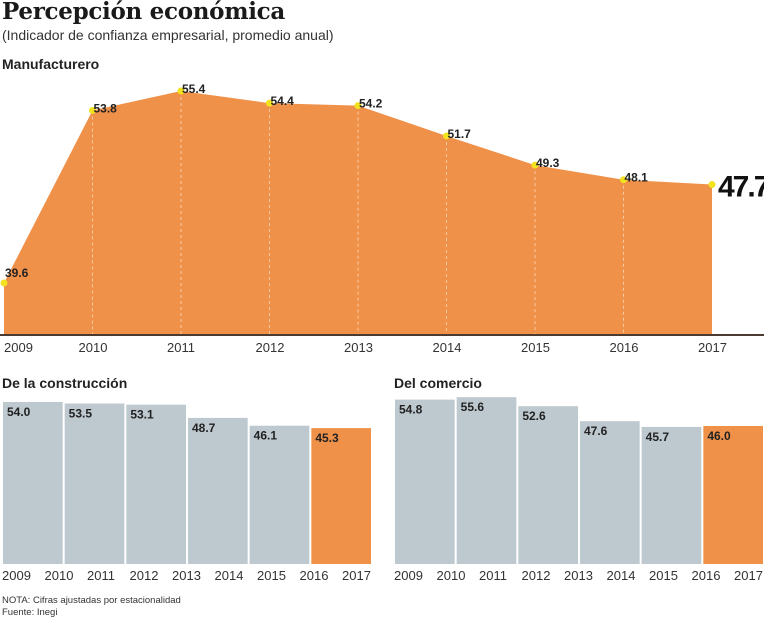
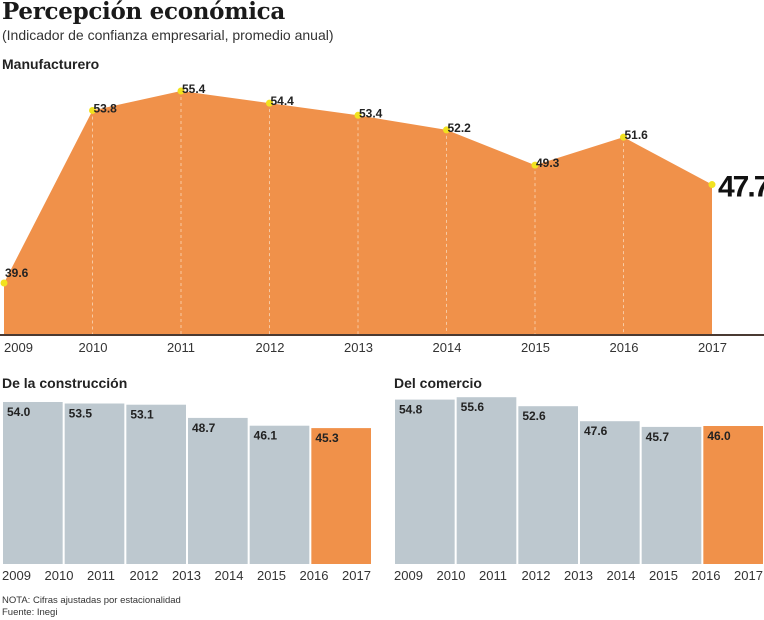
Manufacturero/2013: 54.2 -> 53.4
Manufacturero/2014: 51.7 -> 52.2
Manufacturero/2016: 48.1 -> 51.6
